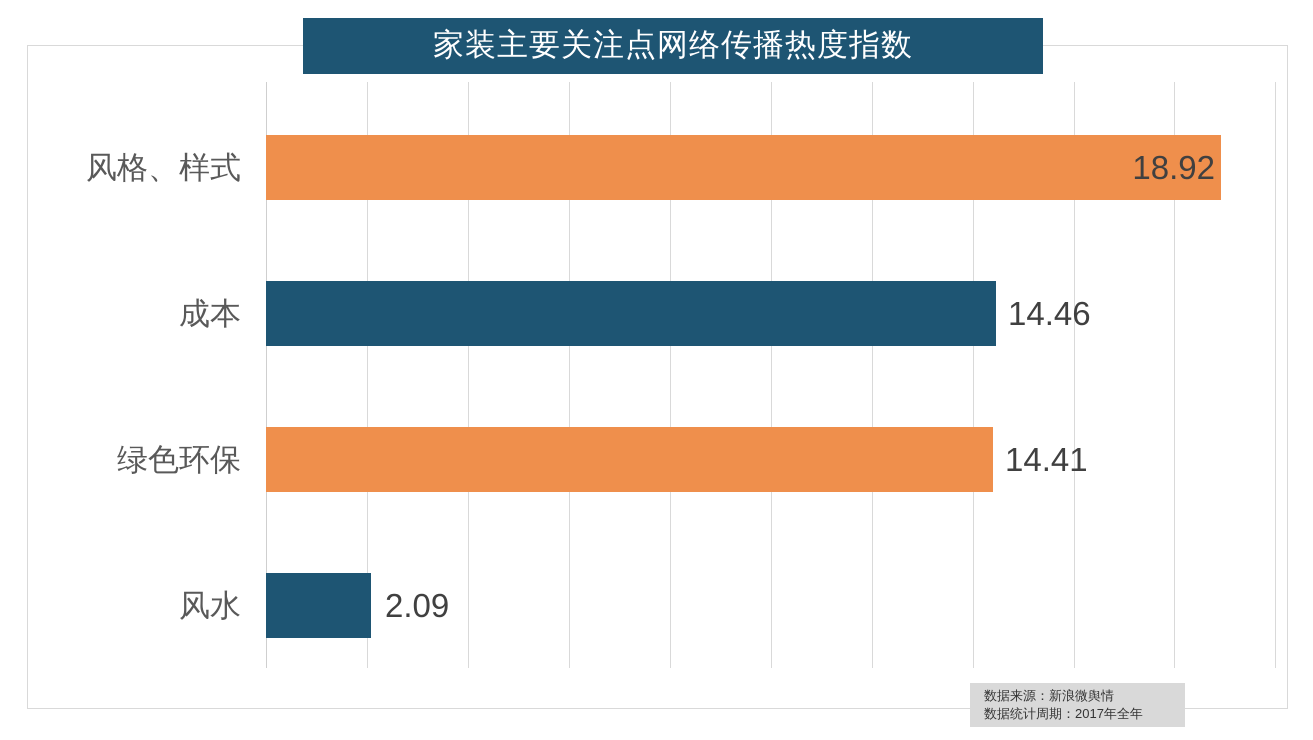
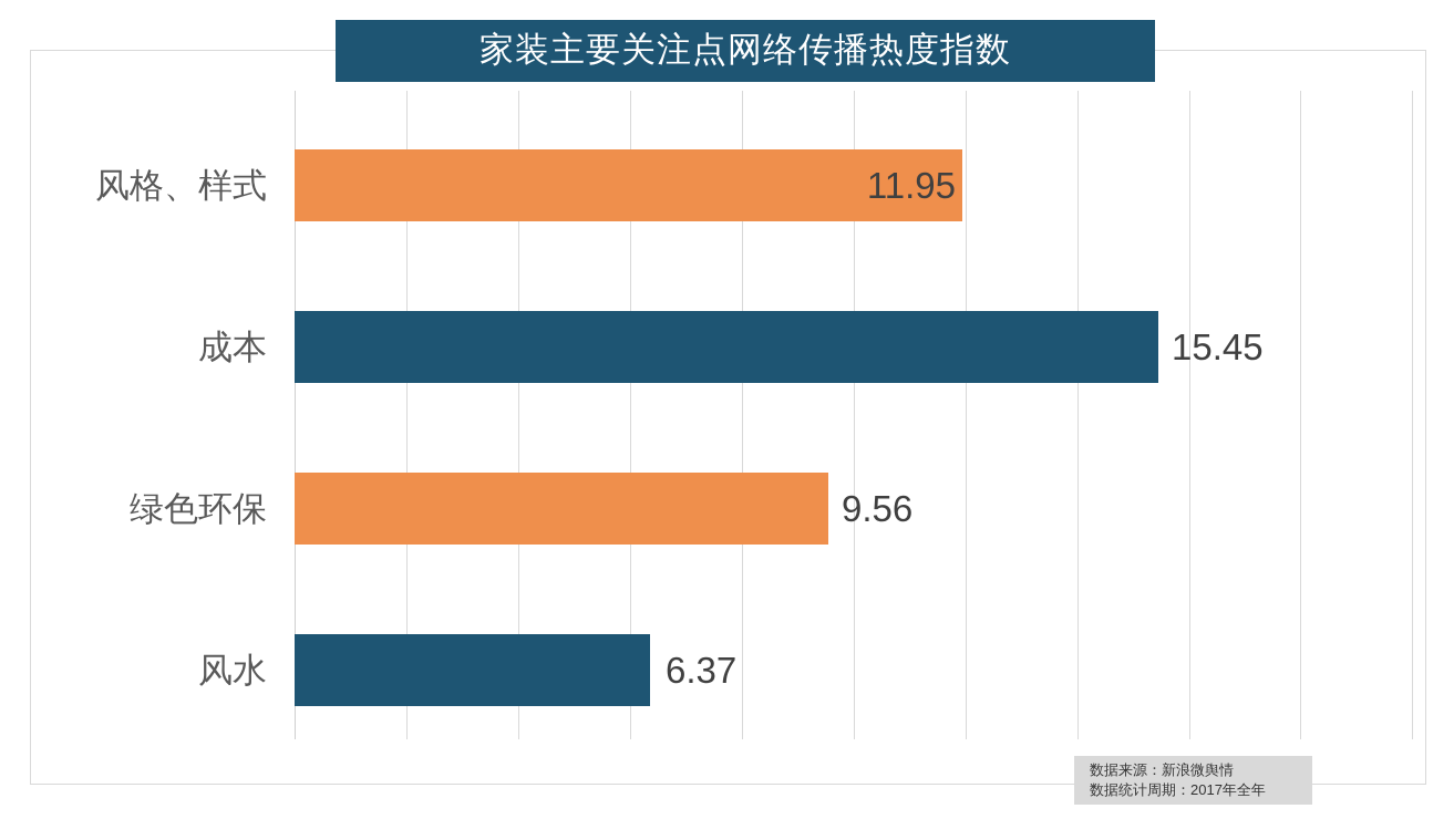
风格、样式: 18.92 -> 11.95
成本: 14.46 -> 15.45
绿色环保: 14.41 -> 9.56
风水: 2.09 -> 6.37
